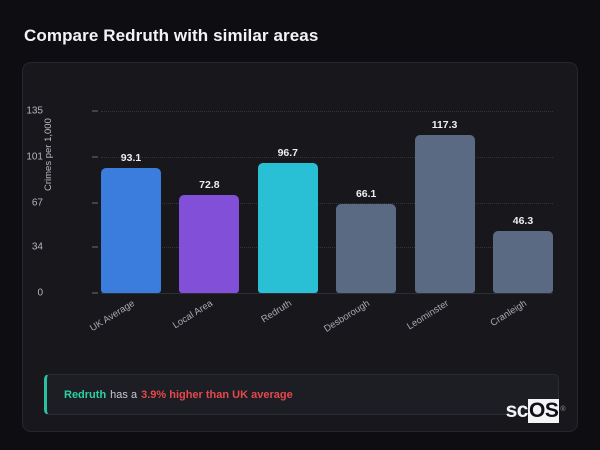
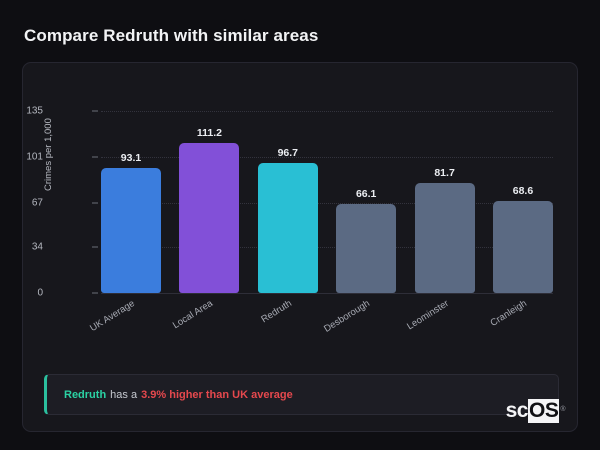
Local Area: 72.8 -> 111.2
Leominster: 117.3 -> 81.7
Cranleigh: 46.3 -> 68.6
